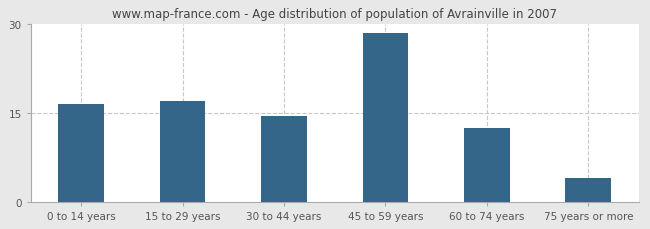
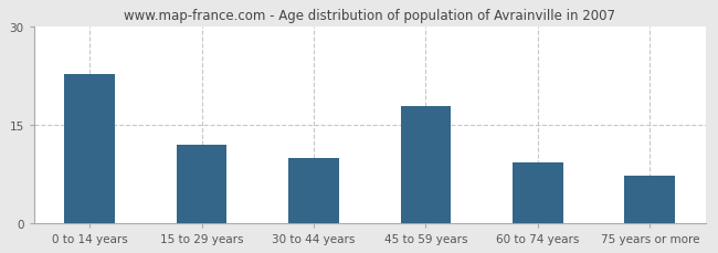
0 to 14 years: 16.5 -> 22.8
15 to 29 years: 17.0 -> 12.0
30 to 44 years: 14.5 -> 10.0
45 to 59 years: 28.5 -> 17.8
60 to 74 years: 12.5 -> 9.2
75 years or more: 4.0 -> 7.2
